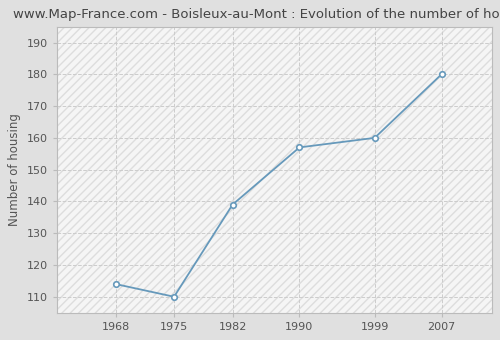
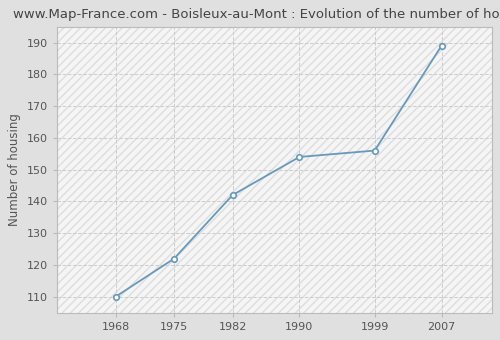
1968: 114 -> 110
1975: 110 -> 122
1982: 139 -> 142
1990: 157 -> 154
1999: 160 -> 156
2007: 180 -> 189
